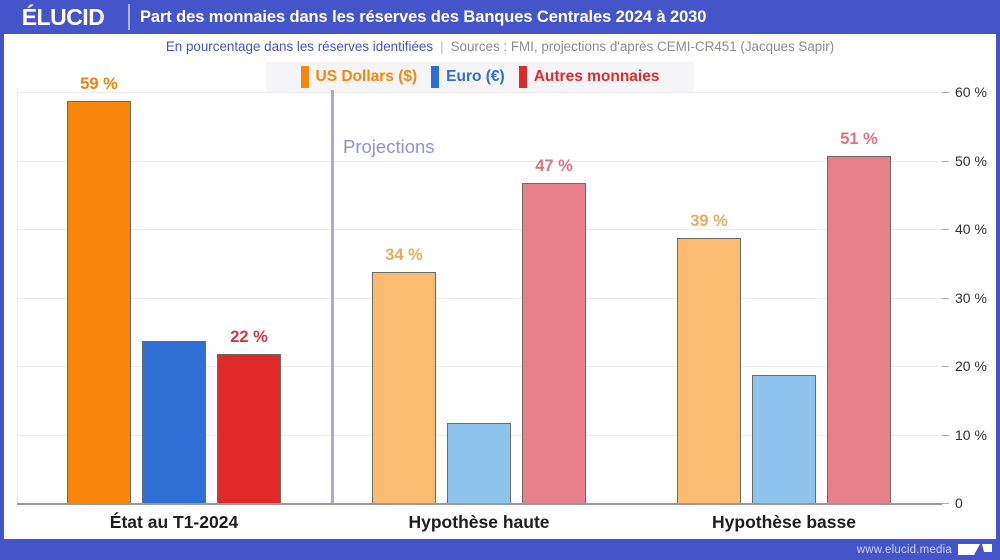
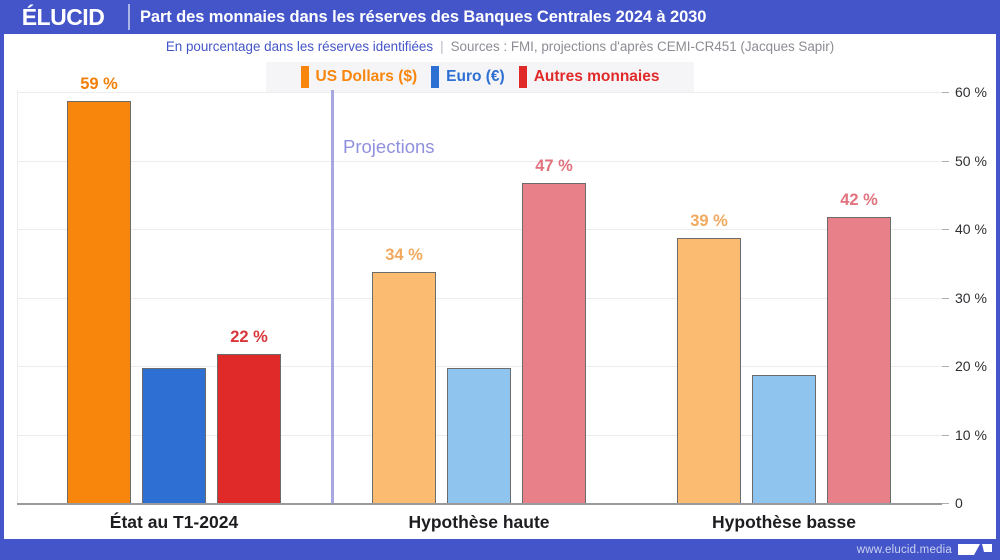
Euro (€)/État au T1-2024: 24% -> 20%
Euro (€)/Hypothèse haute: 12% -> 20%
Autres monnaies/Hypothèse basse: 51 -> 42
